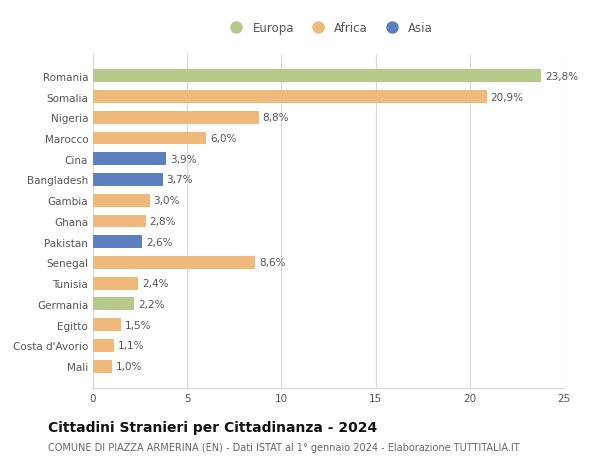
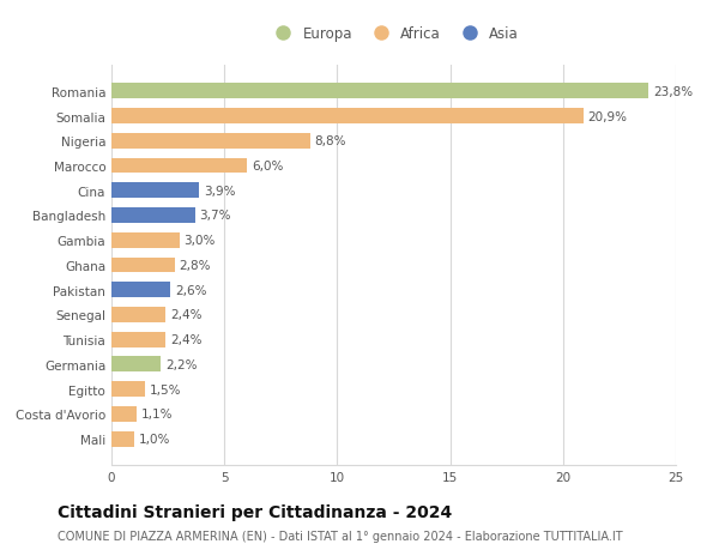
Senegal: 8,6% -> 2,4%
